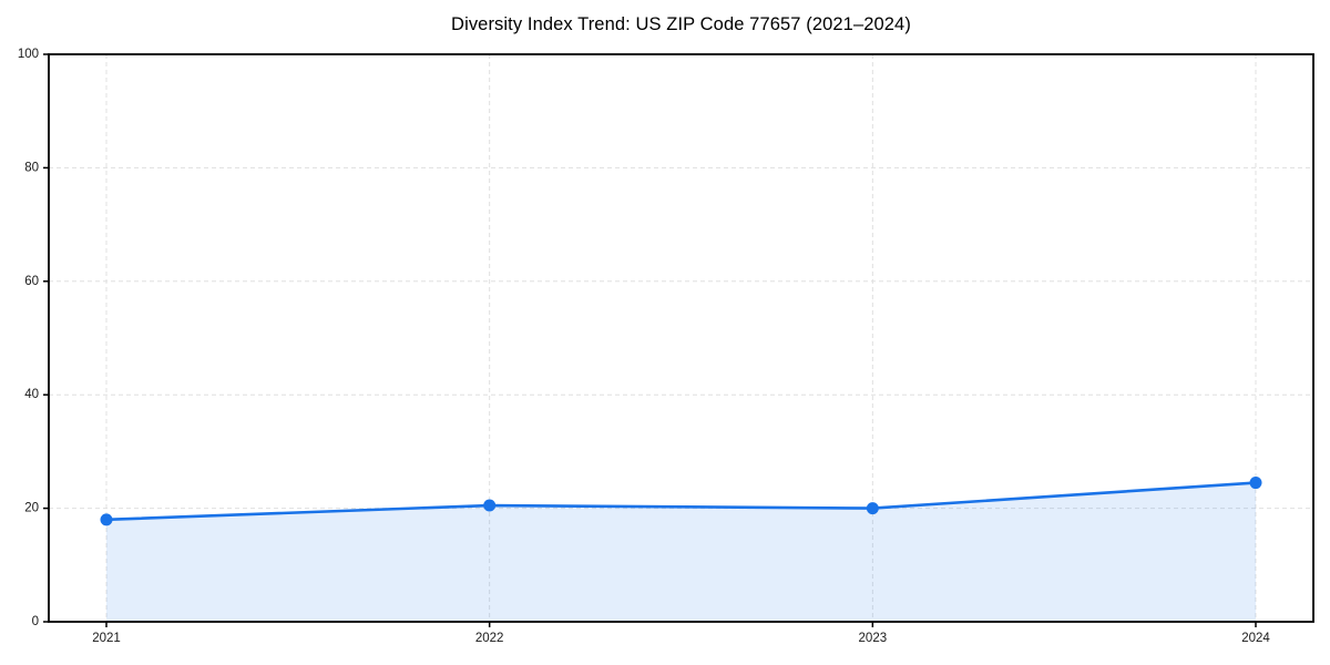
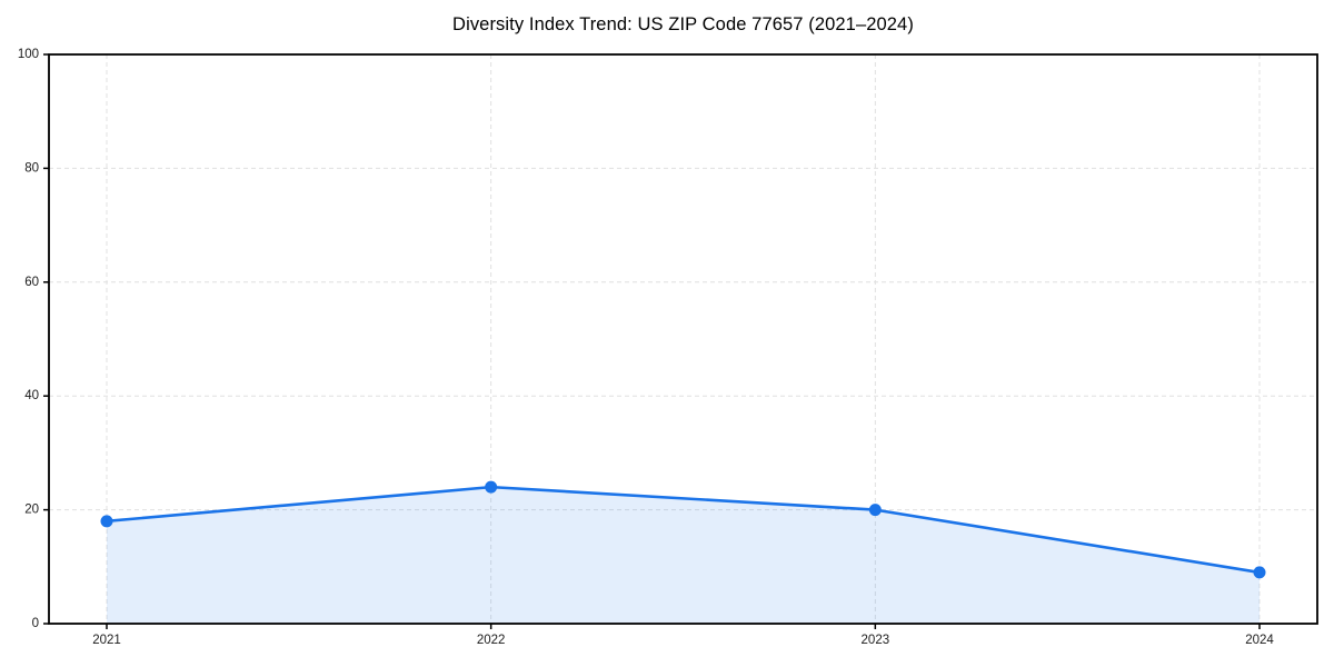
2022: 20 -> 24
2024: 24 -> 9
